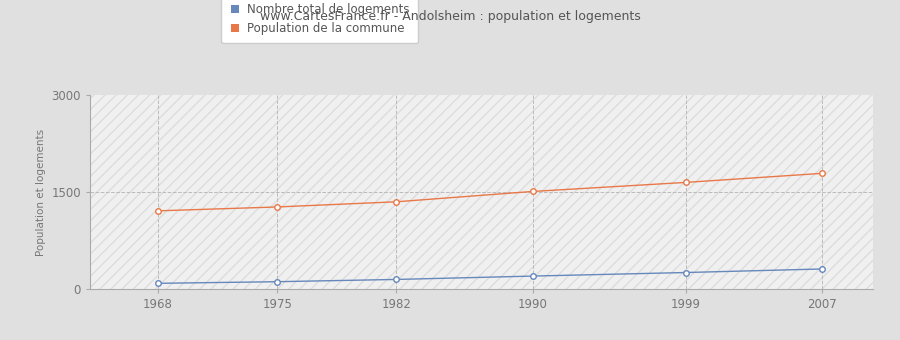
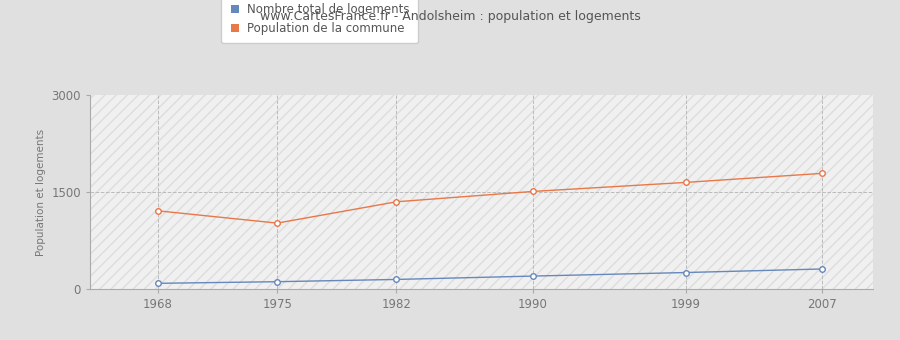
Population de la commune/1975: 1270 -> 1020
